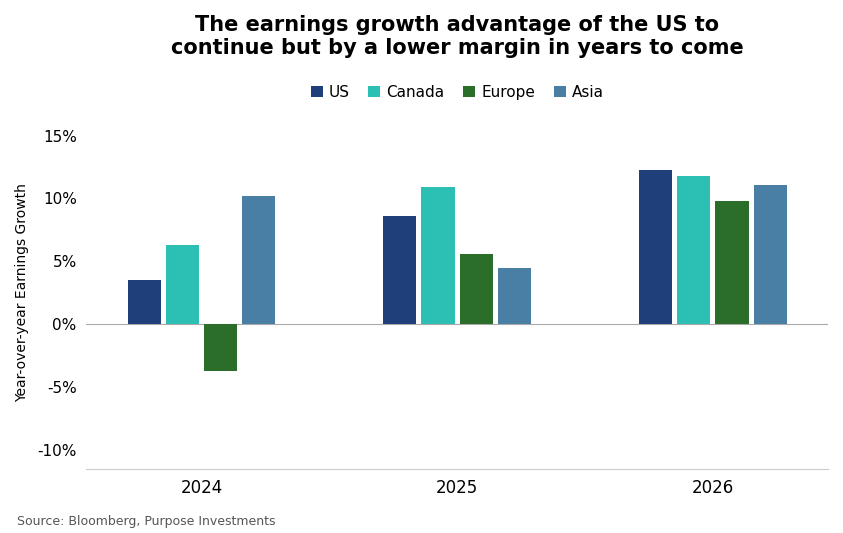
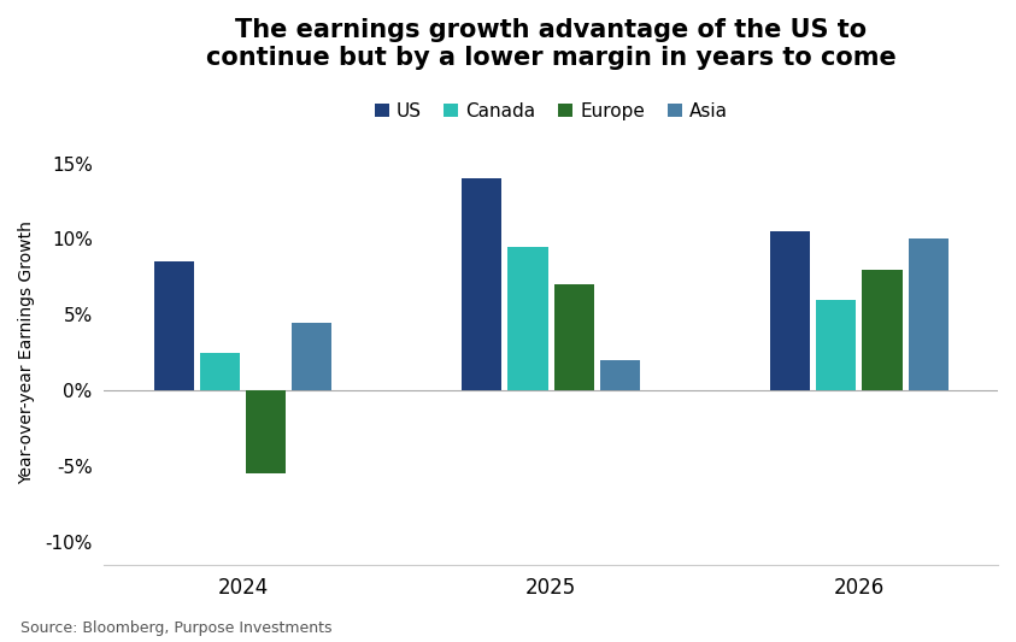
US/2024: 3.5% -> 8.5%
Canada/2024: 6.3% -> 2.5%
Europe/2024: -3.7% -> -5.5%
Asia/2024: 10.2% -> 4.5%
US/2025: 8.6% -> 14.0%
Canada/2025: 10.9% -> 9.5%
Europe/2025: 5.6% -> 7.0%
Asia/2025: 4.5% -> 2.0%
US/2026: 12.3% -> 10.5%
Canada/2026: 11.8% -> 6.0%
Europe/2026: 9.8% -> 8.0%
Asia/2026: 11.1% -> 10.0%
